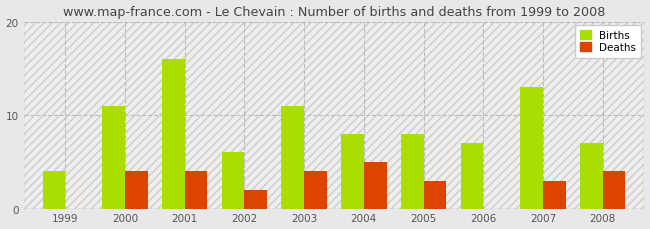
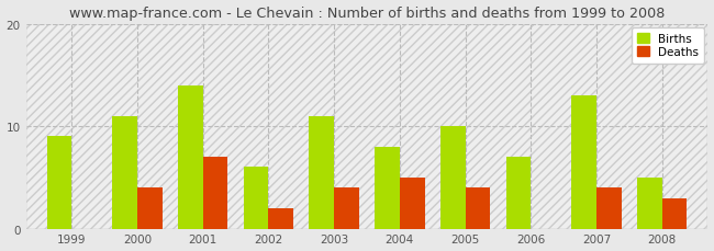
Births/1999: 4 -> 9
Births/2001: 16 -> 14
Deaths/2001: 4 -> 7
Births/2005: 8 -> 10
Deaths/2005: 3 -> 4
Deaths/2007: 3 -> 4
Births/2008: 7 -> 5
Deaths/2008: 4 -> 3
